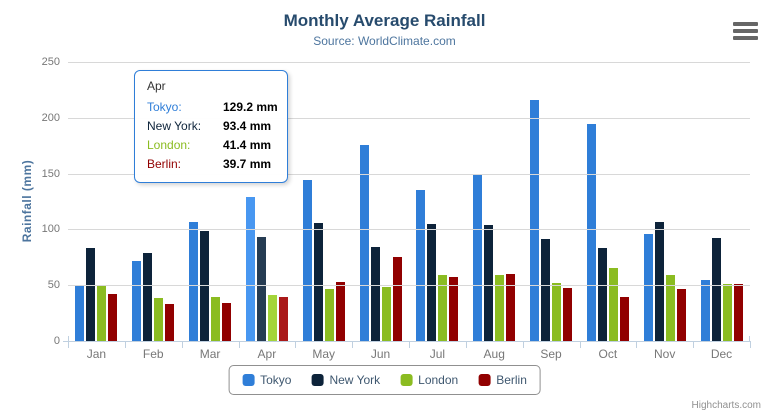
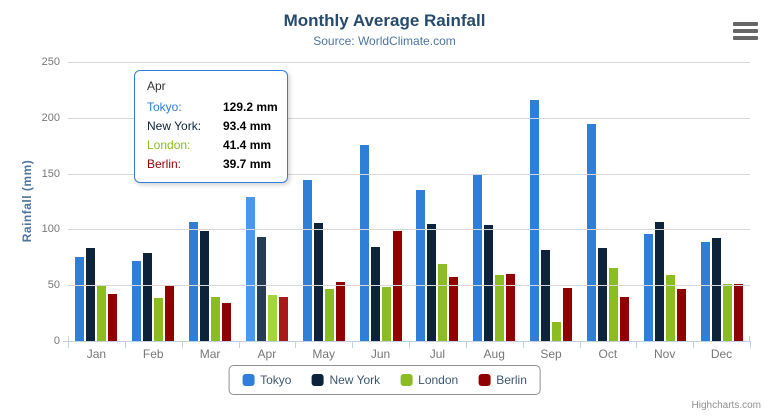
Tokyo/Jan: 50 -> 75
Berlin/Feb: 33 -> 50
Berlin/Jun: 76 -> 99
London/Jul: 59 -> 69
New York/Sep: 91 -> 82
London/Sep: 52 -> 17
Tokyo/Dec: 54 -> 89
